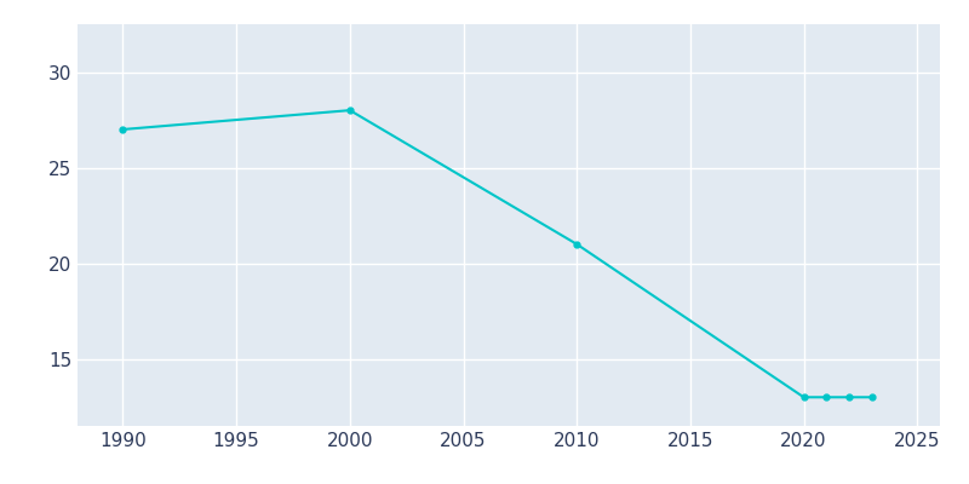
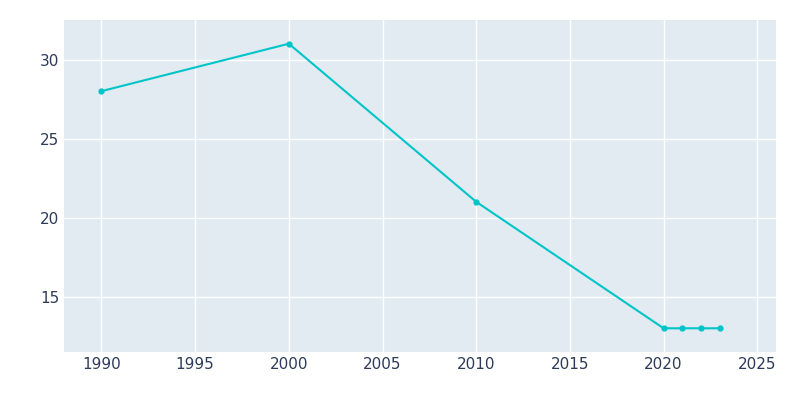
1990: 27 -> 28
2000: 28 -> 31
